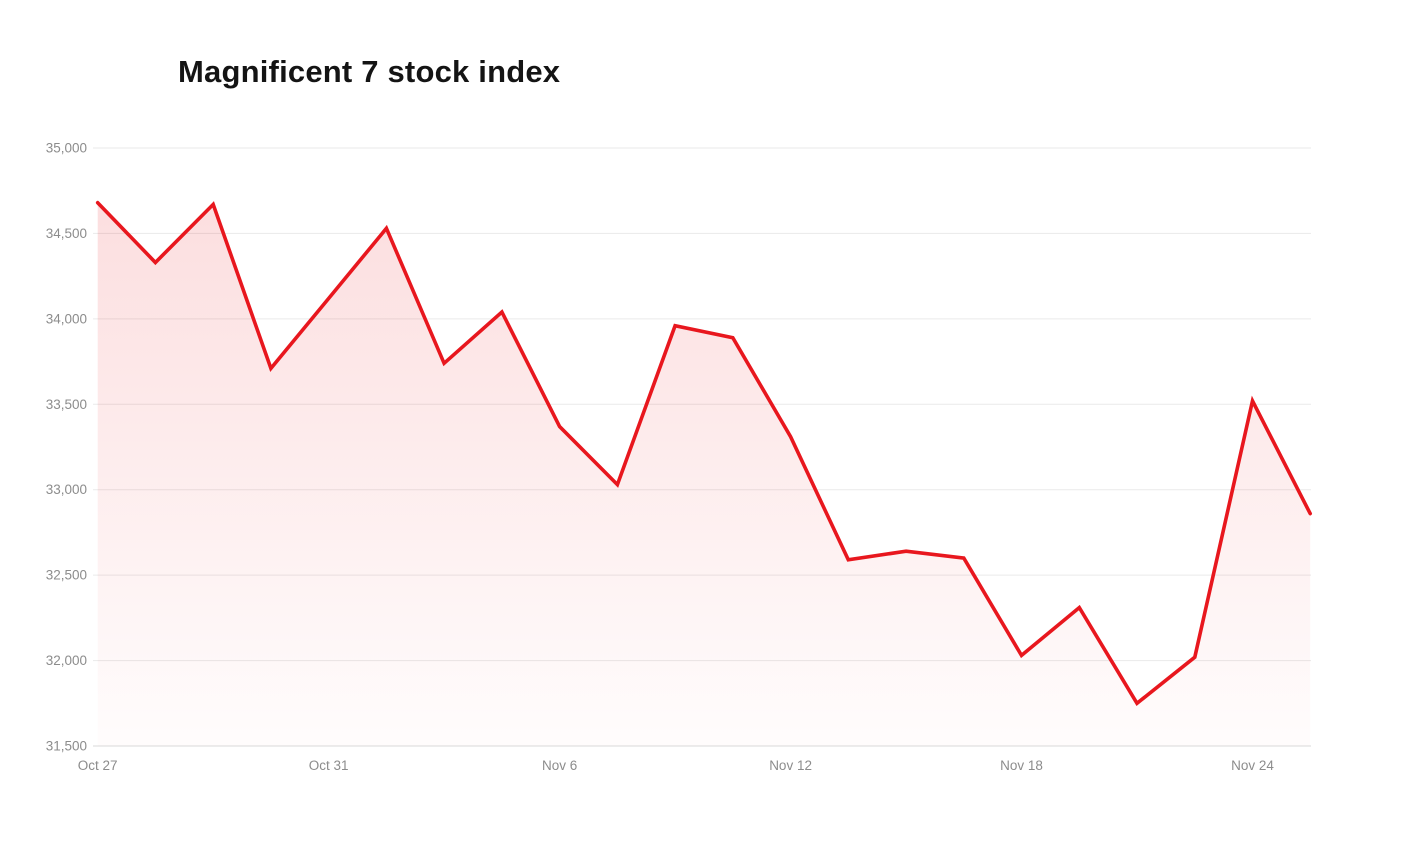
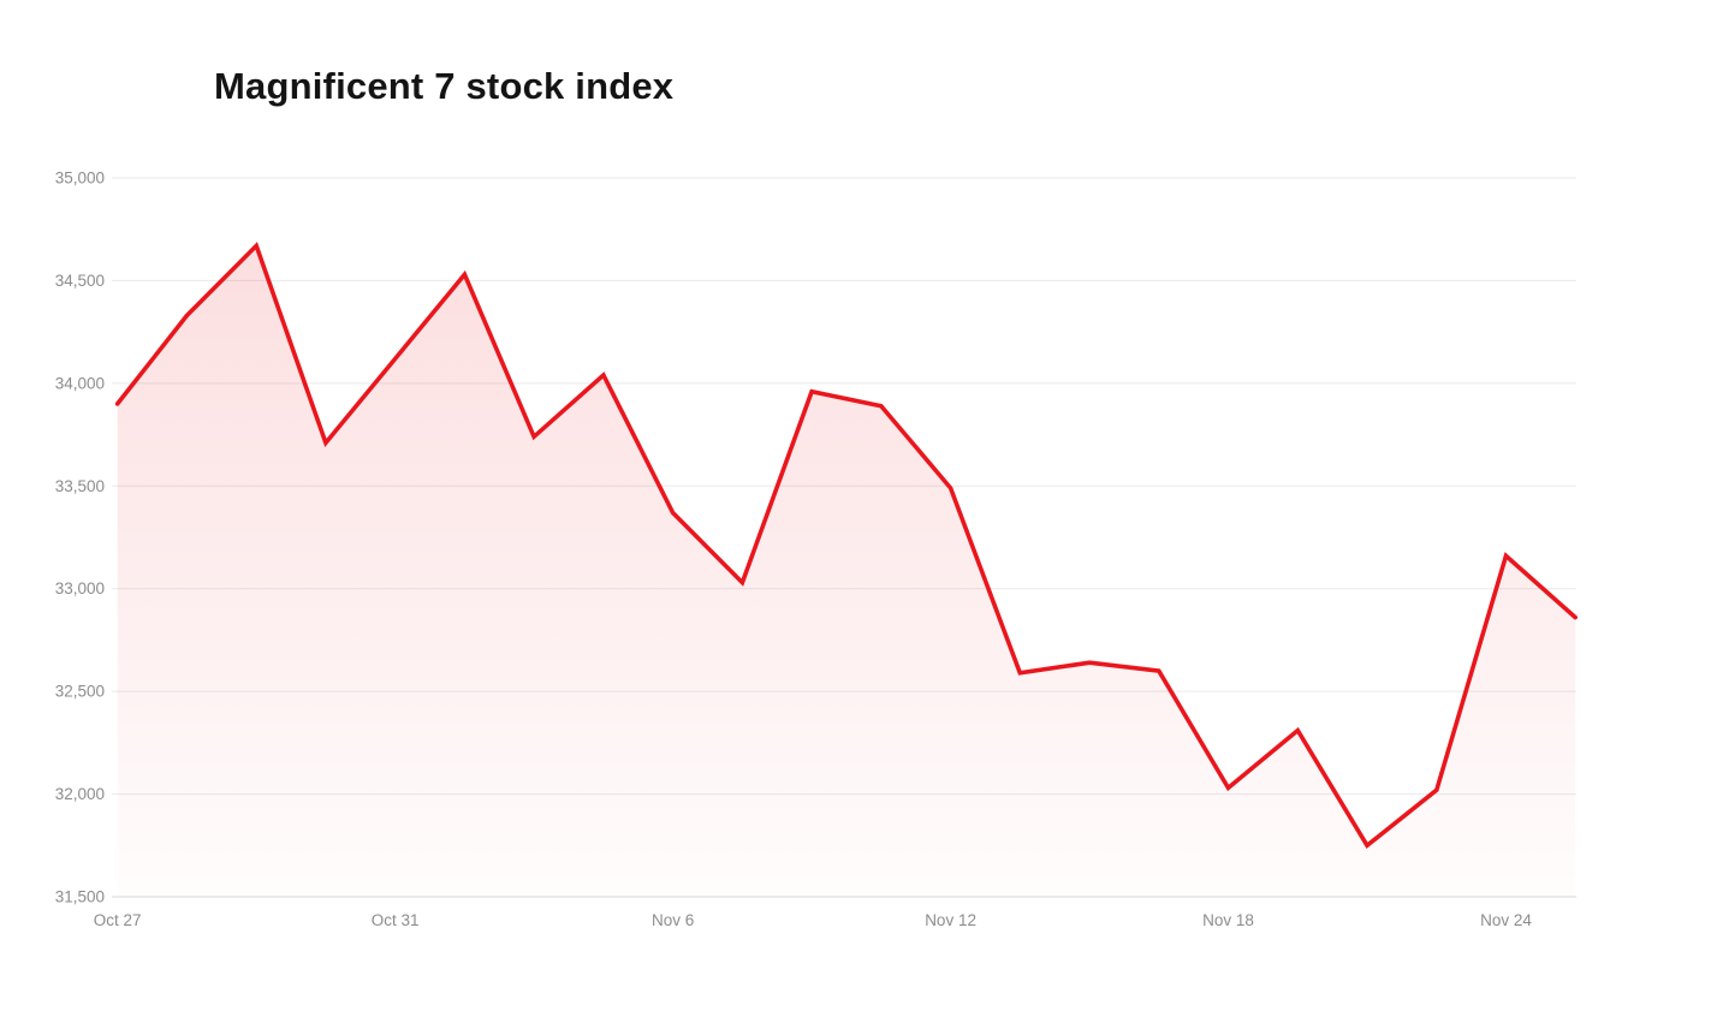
Oct 27: 34680 -> 33900
Nov 12: 33310 -> 33490
Nov 24: 33520 -> 33160
